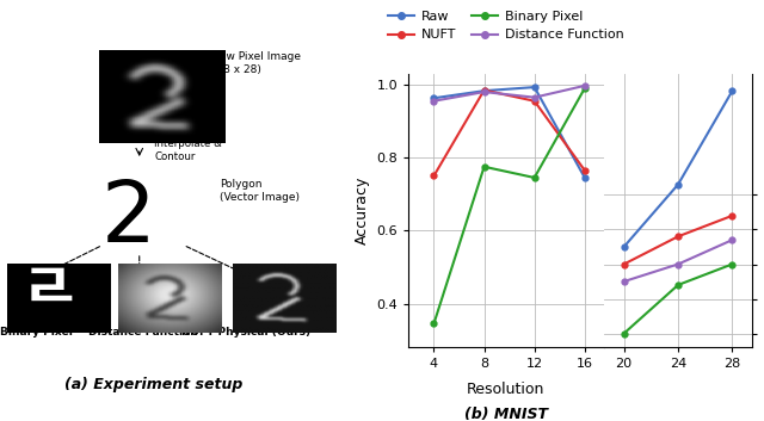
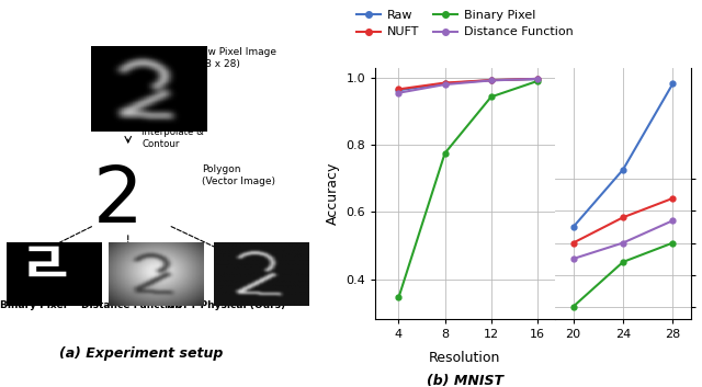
NUFT/4: 0.750 -> 0.966
NUFT/12: 0.955 -> 0.993
Binary Pixel/12: 0.745 -> 0.943
Distance Function/12: 0.965 -> 0.992
Raw/16: 0.745 -> 0.996
NUFT/16: 0.765 -> 0.997
